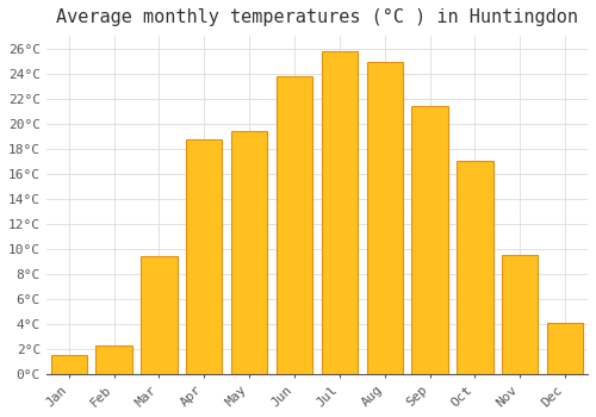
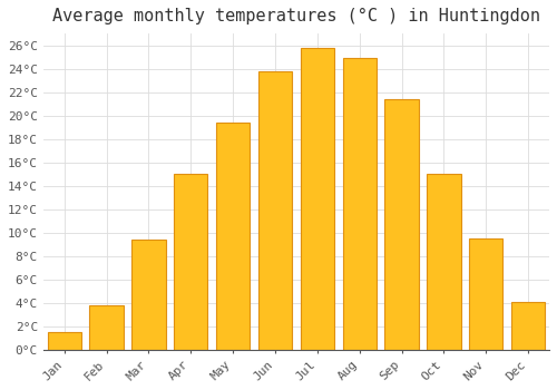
Feb: 2.3°C -> 3.8°C
Apr: 18.7°C -> 15.0°C
Oct: 17.0°C -> 15.0°C
